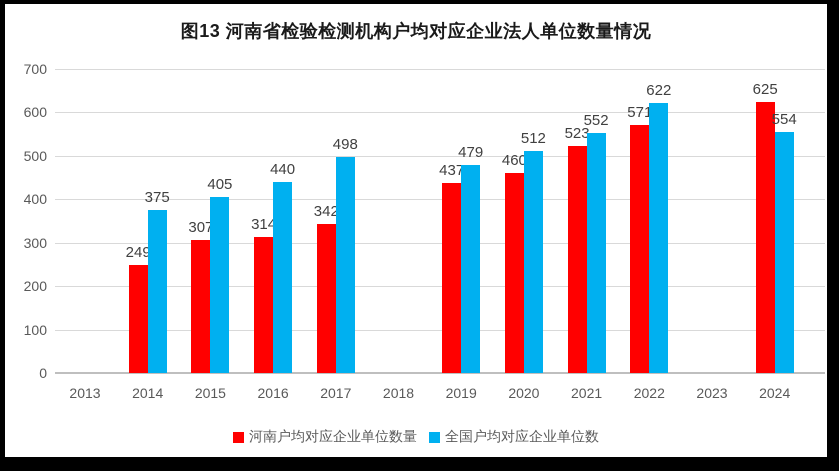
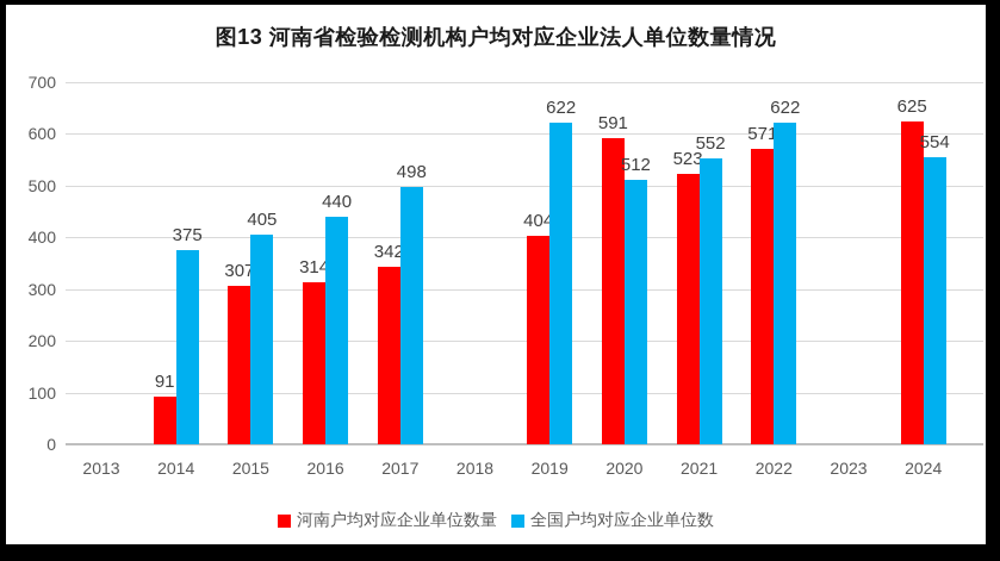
河南户均对应企业单位数量/2014: 249 -> 91
河南户均对应企业单位数量/2019: 437 -> 404
全国户均对应企业单位数/2019: 479 -> 622
河南户均对应企业单位数量/2020: 460 -> 591
